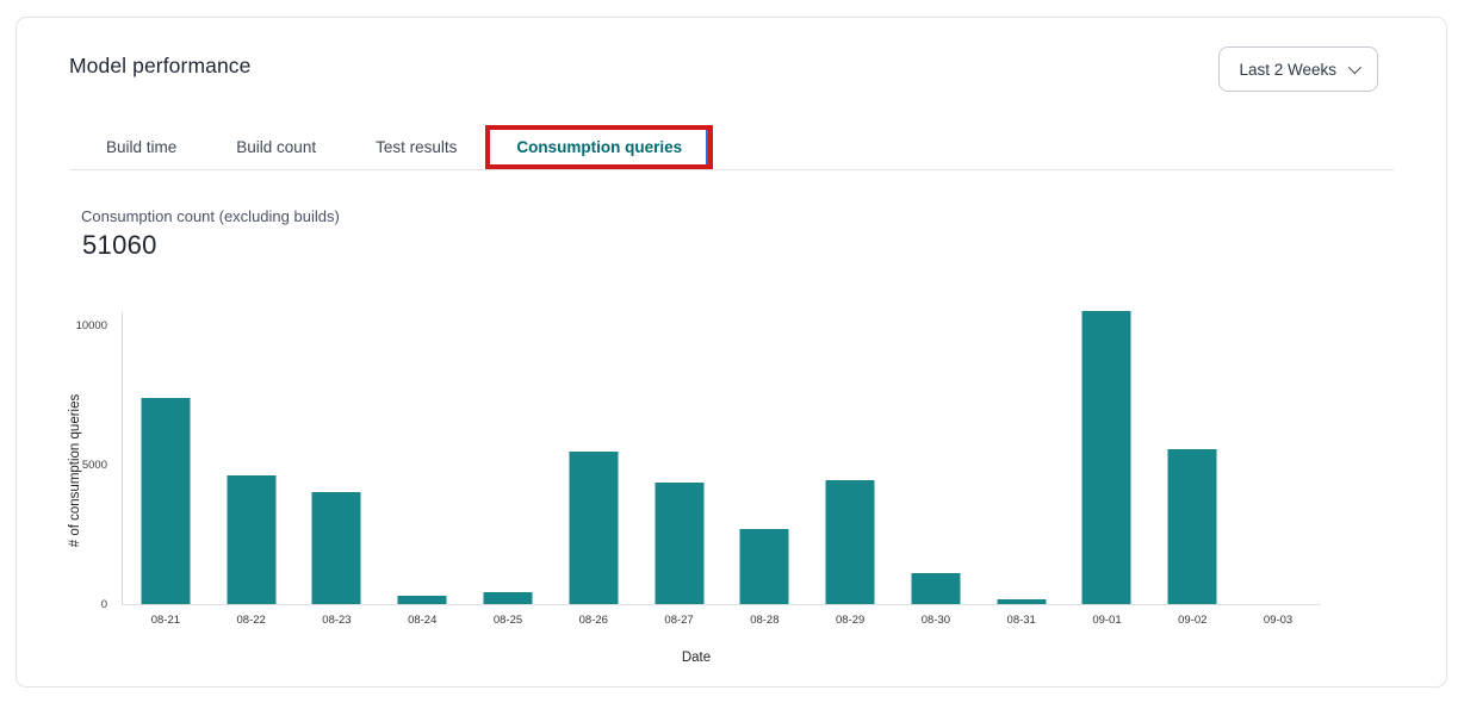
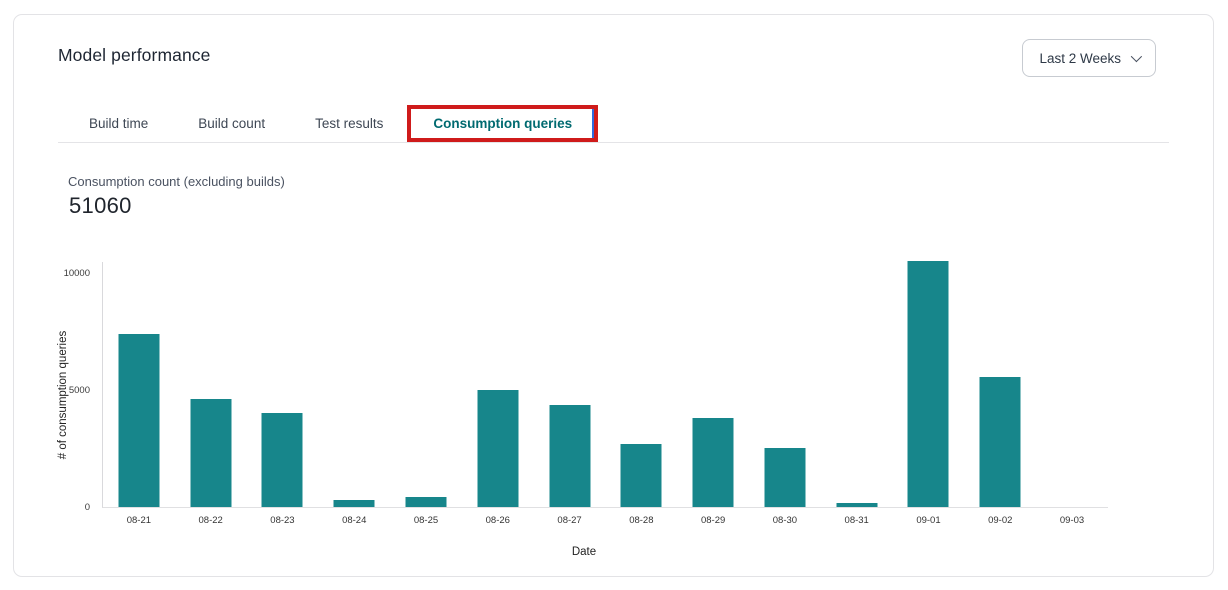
08-26: 5500 -> 5000
08-29: 4400 -> 3800
08-30: 1100 -> 2500
